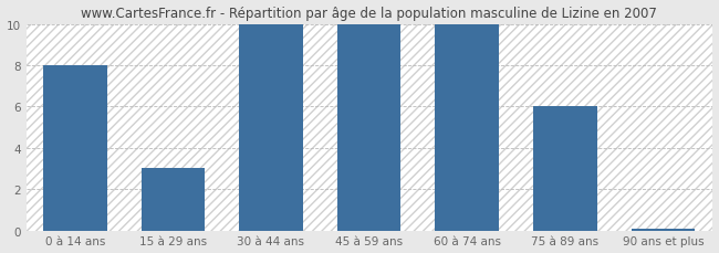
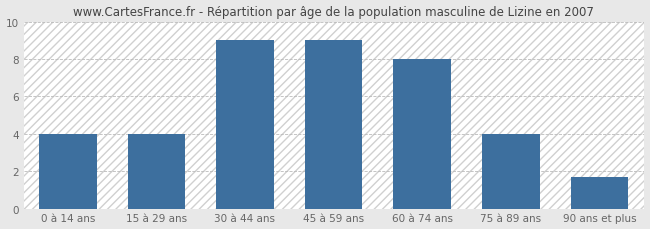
0 à 14 ans: 8.0 -> 4.0
15 à 29 ans: 3.0 -> 4.0
30 à 44 ans: 10.0 -> 9.0
45 à 59 ans: 10.0 -> 9.0
60 à 74 ans: 10.0 -> 8.0
75 à 89 ans: 6.0 -> 4.0
90 ans et plus: 0.1 -> 1.7
